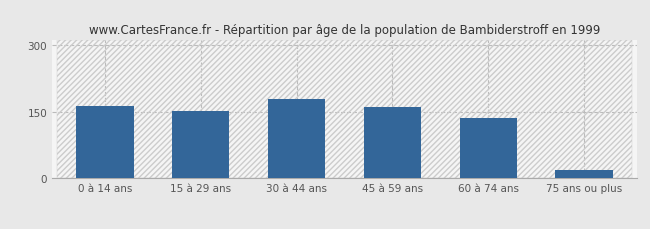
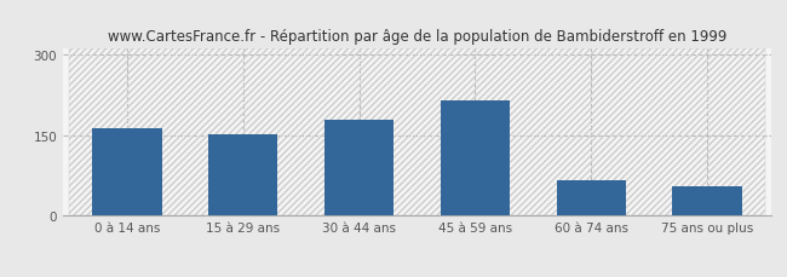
45 à 59 ans: 161 -> 215
60 à 74 ans: 136 -> 65
75 ans ou plus: 18 -> 55
